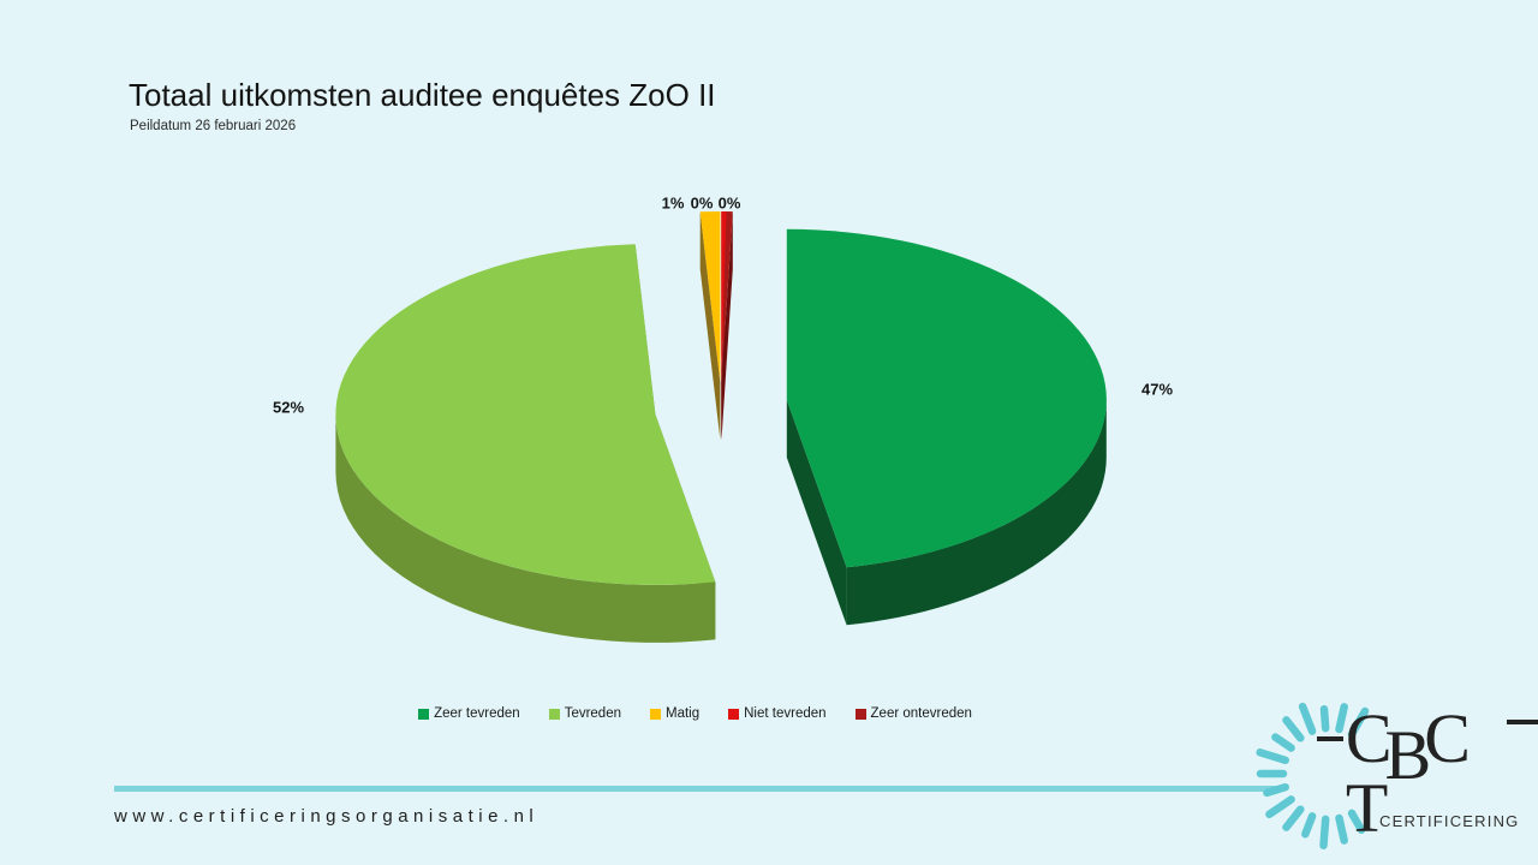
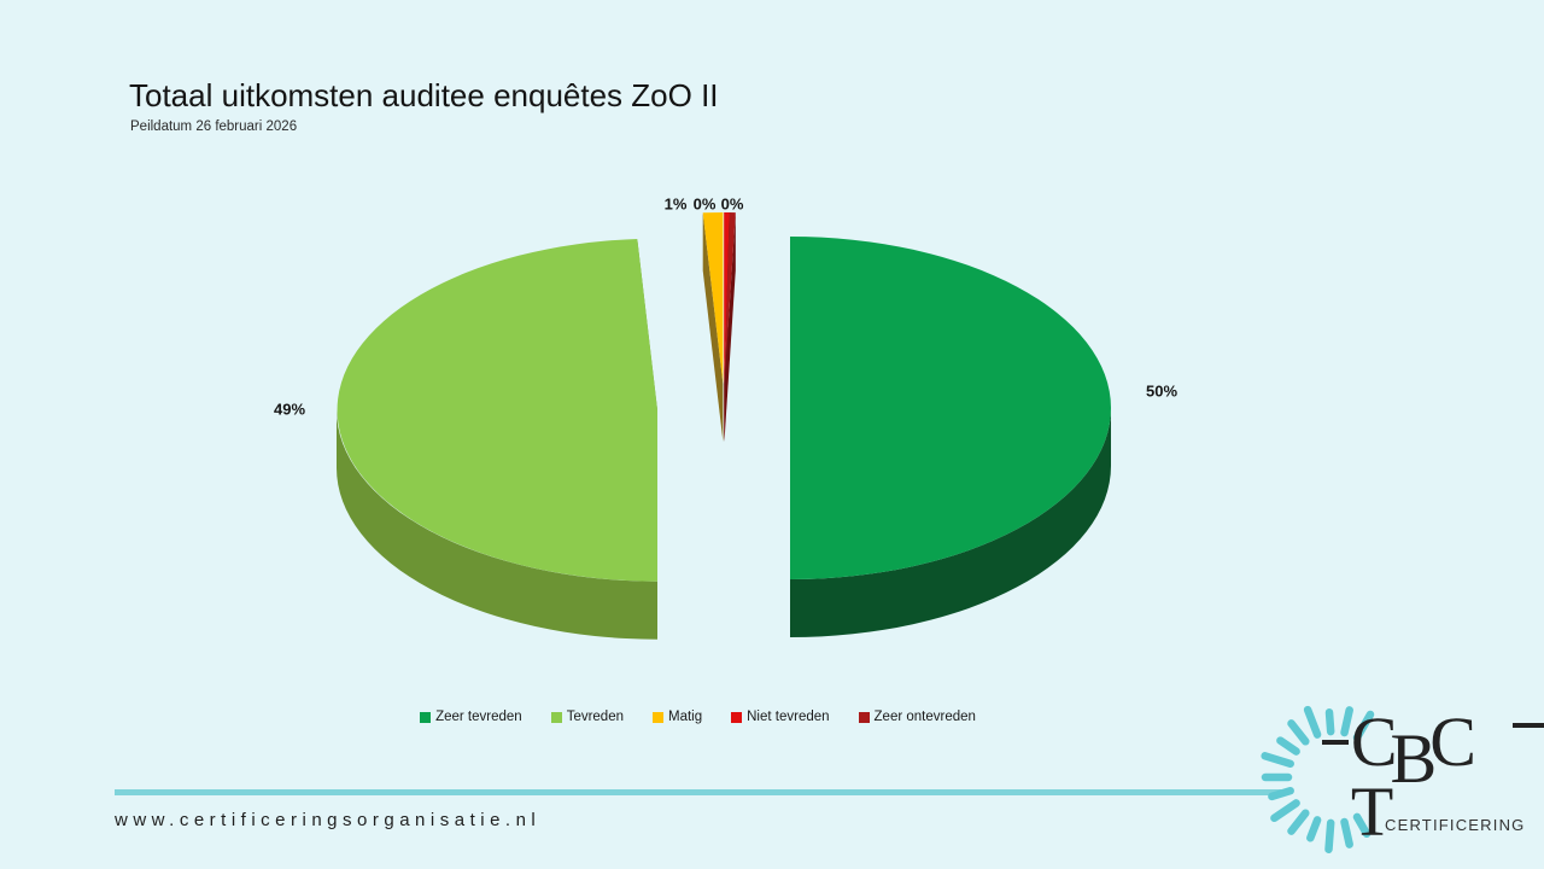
Zeer tevreden: 47% -> 50%
Tevreden: 52% -> 49%
